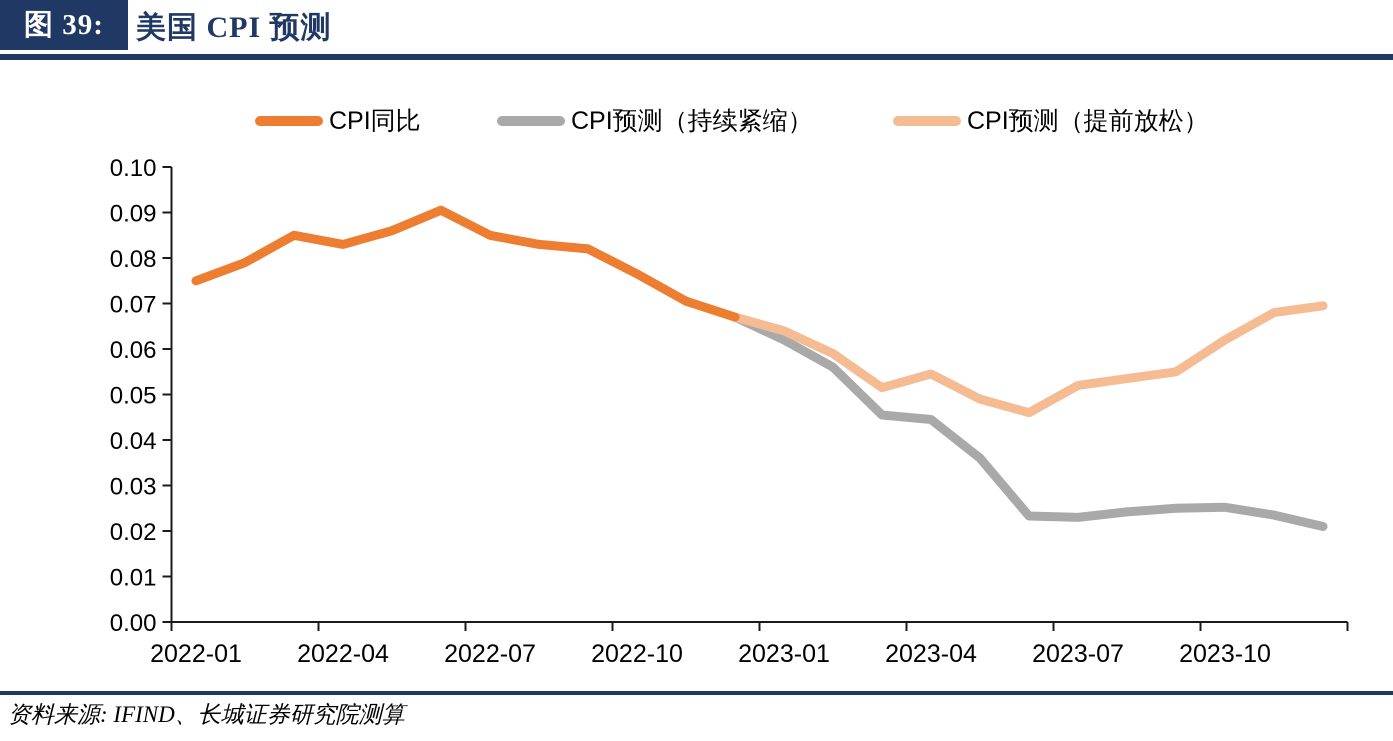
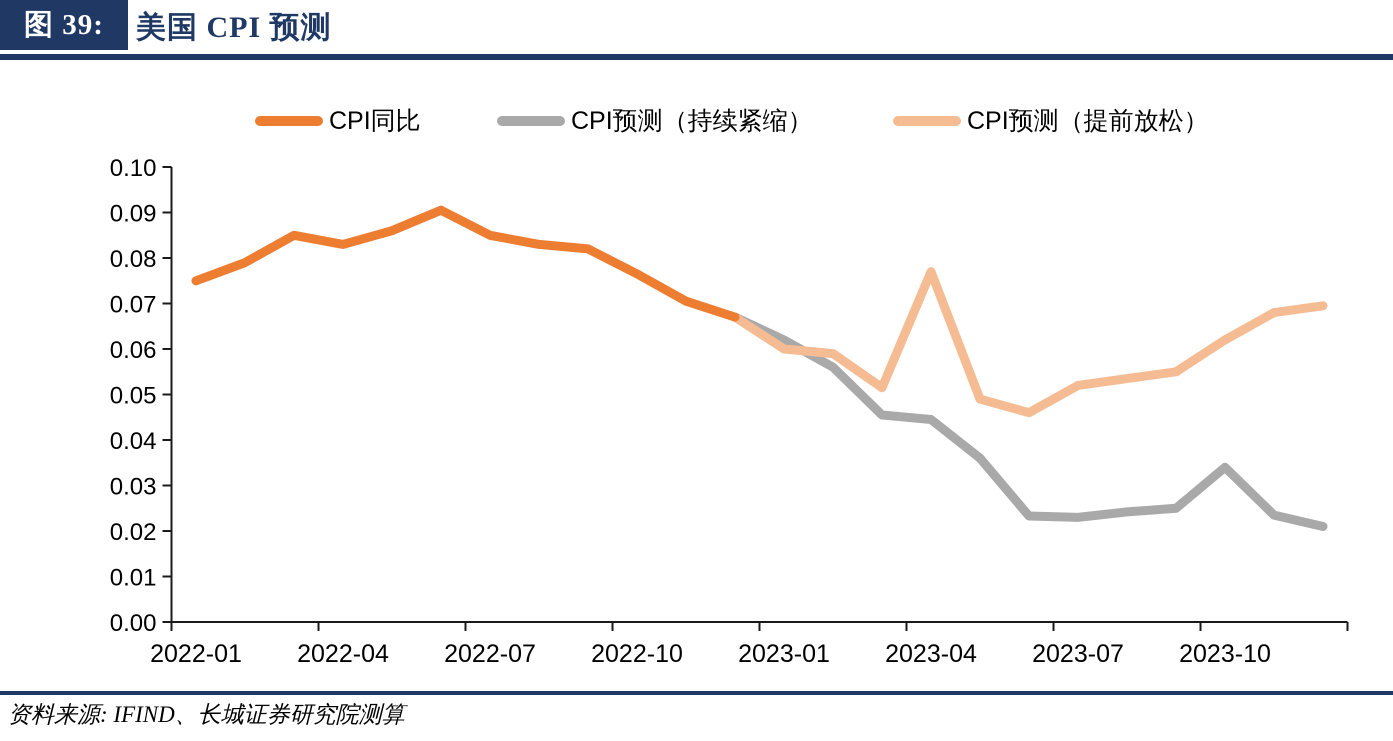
CPI预测（提前放松）/2023-01: 0.064 -> 0.060
CPI预测（提前放松）/2023-04: 0.054 -> 0.077
CPI预测（持续紧缩）/2023-10: 0.025 -> 0.034
